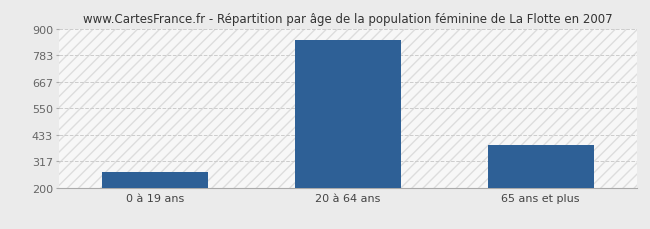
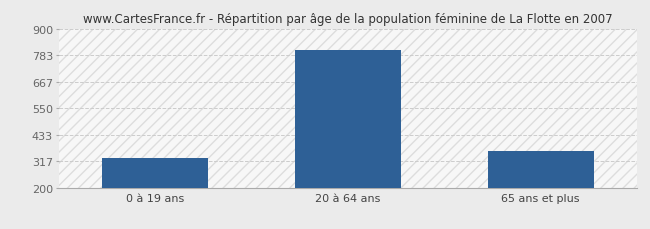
0 à 19 ans: 271 -> 330
20 à 64 ans: 851 -> 805
65 ans et plus: 390 -> 360
